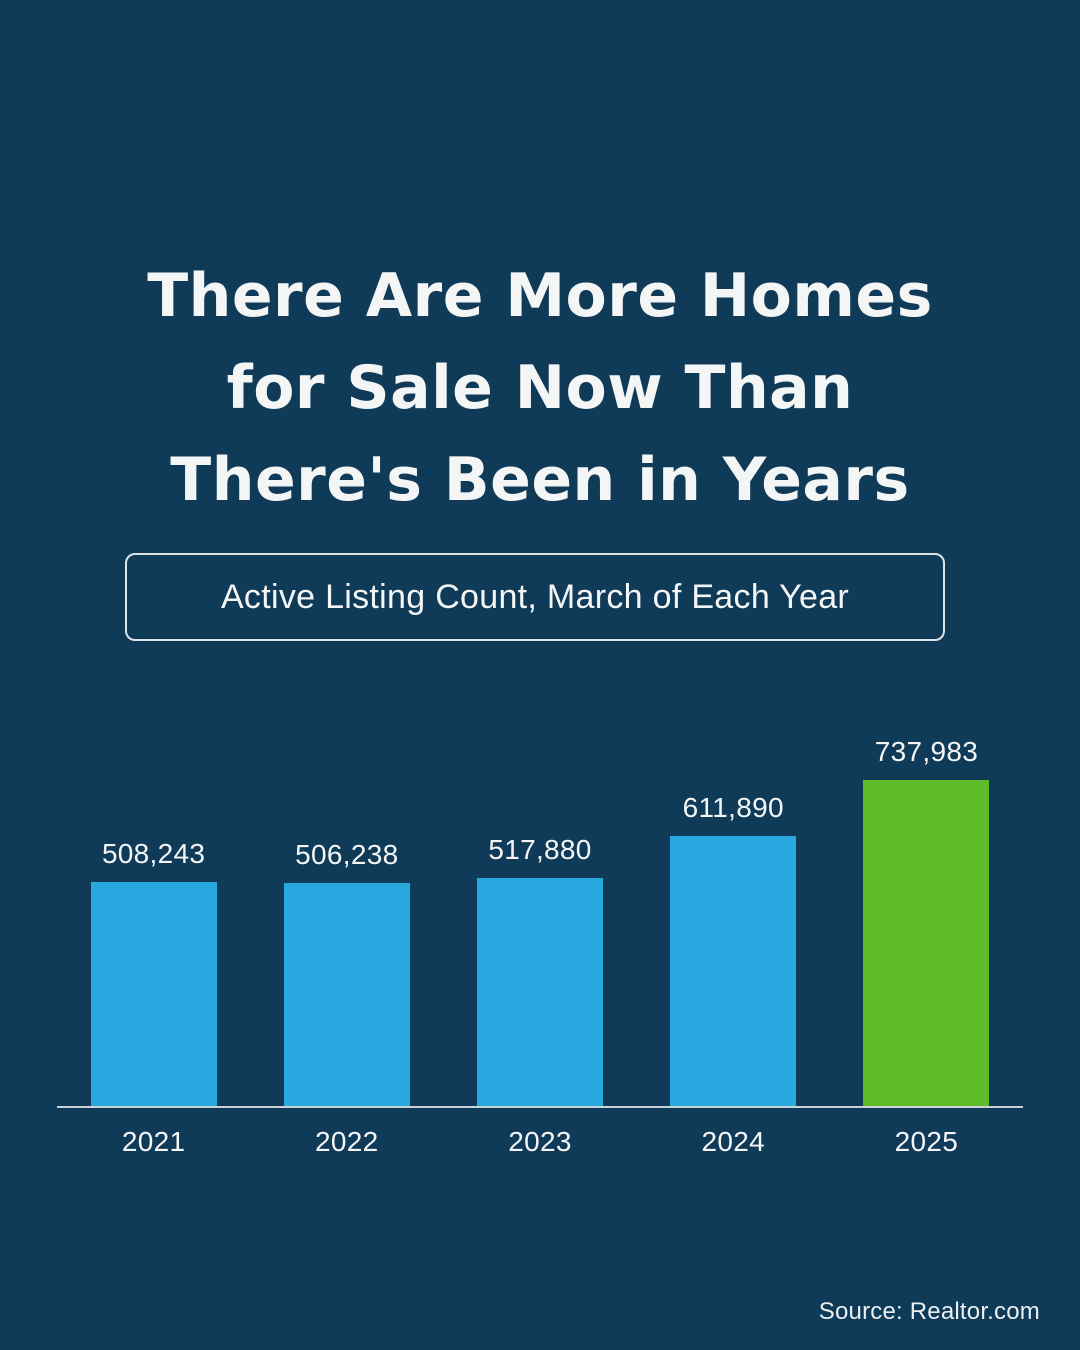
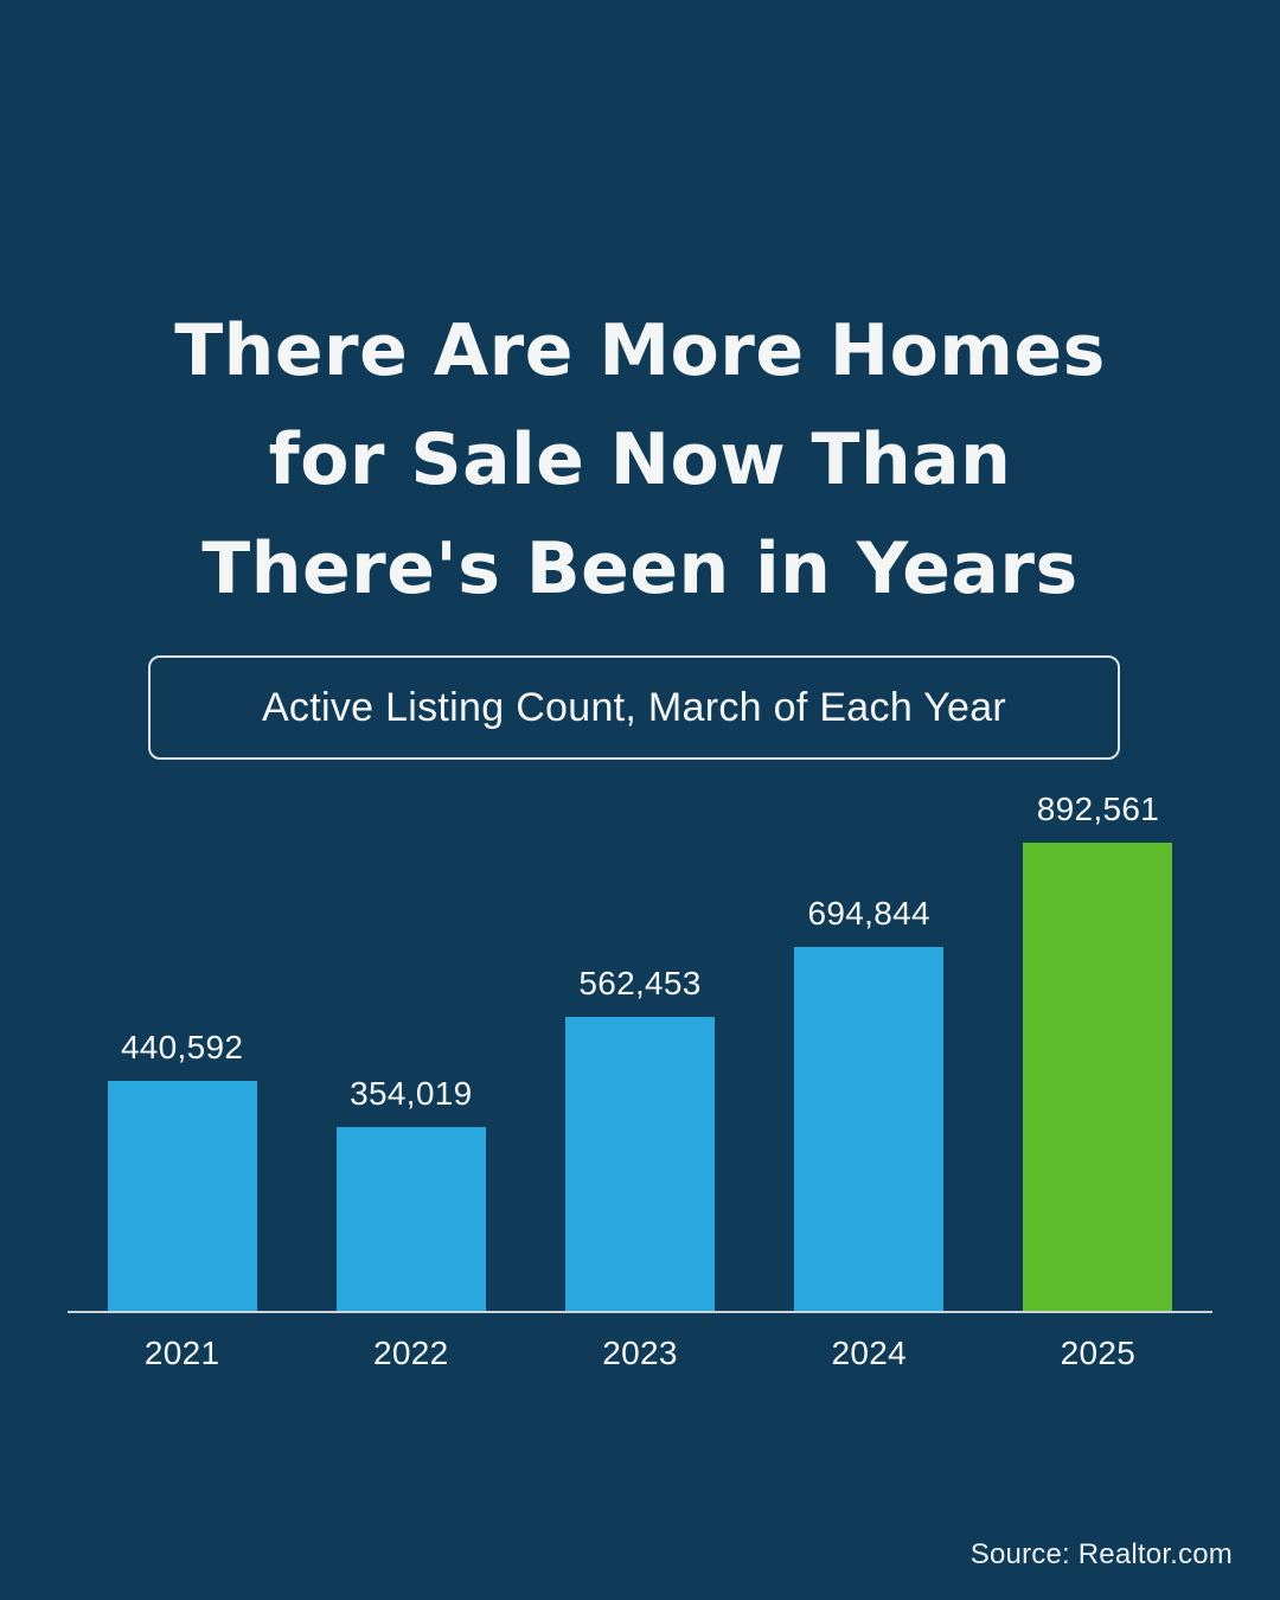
2021: 508,243 -> 440,592
2022: 506,238 -> 354,019
2023: 517,880 -> 562,453
2024: 611,890 -> 694,844
2025: 737,983 -> 892,561
